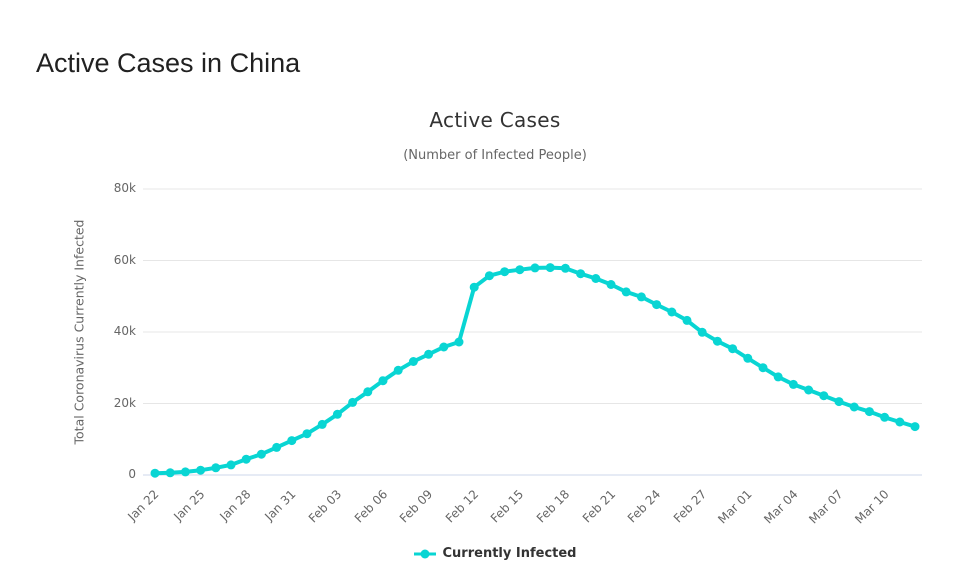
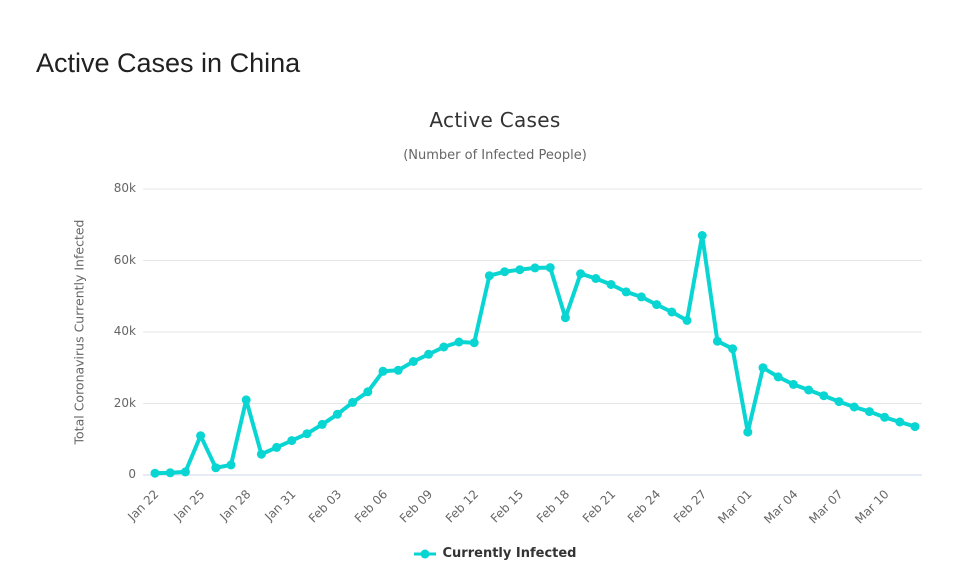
Jan 25: 1k -> 11k
Jan 28: 4k -> 21k
Feb 06: 26k -> 29k
Feb 12: 53k -> 37k
Feb 18: 58k -> 44k
Feb 27: 40k -> 67k
Mar 01: 33k -> 12k
